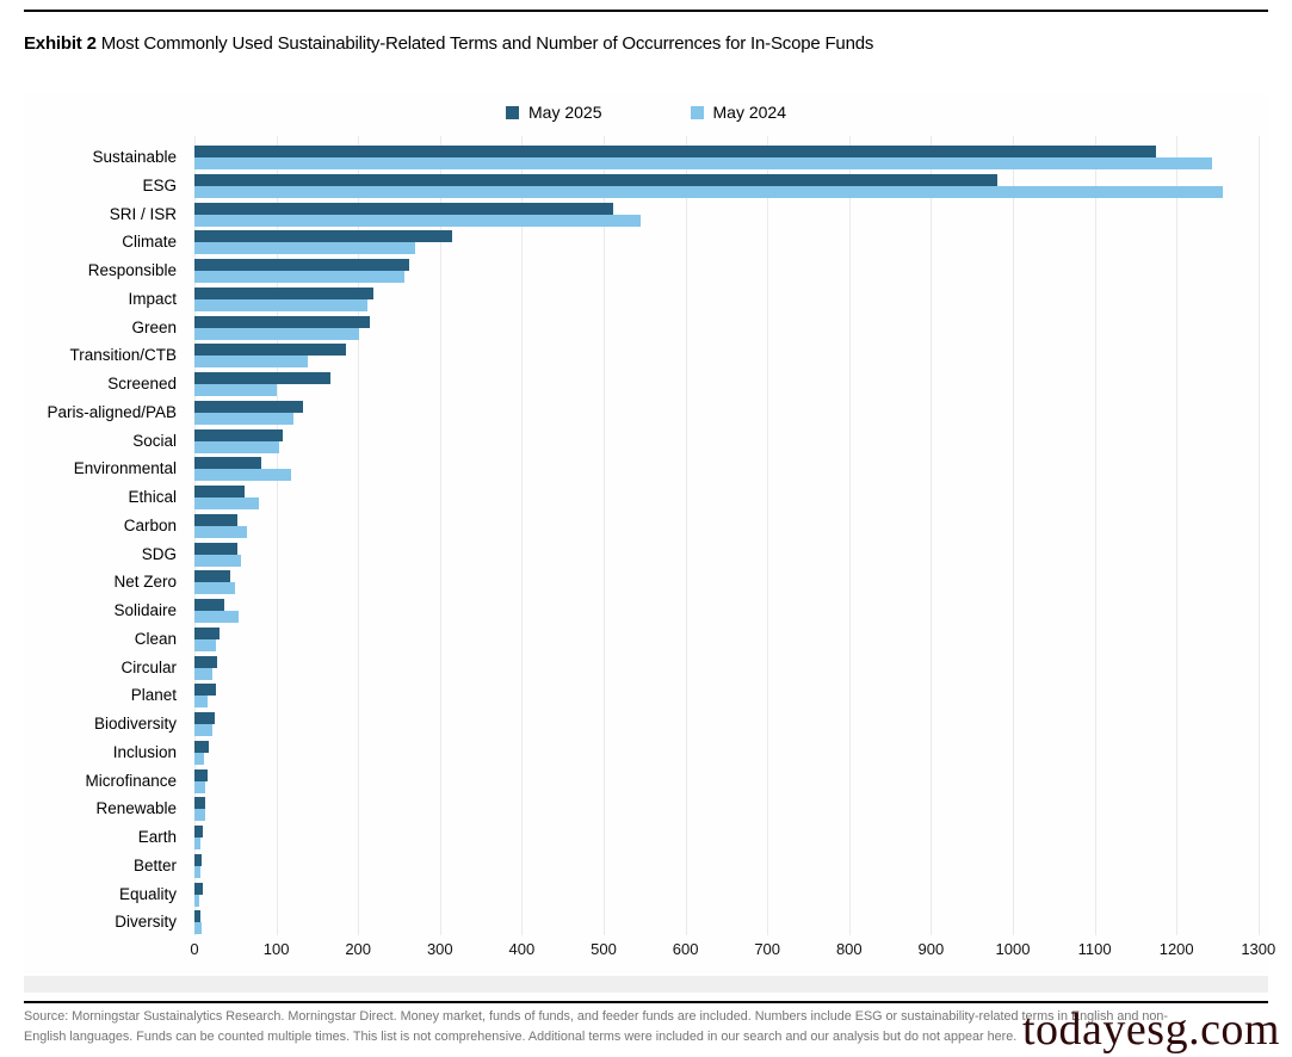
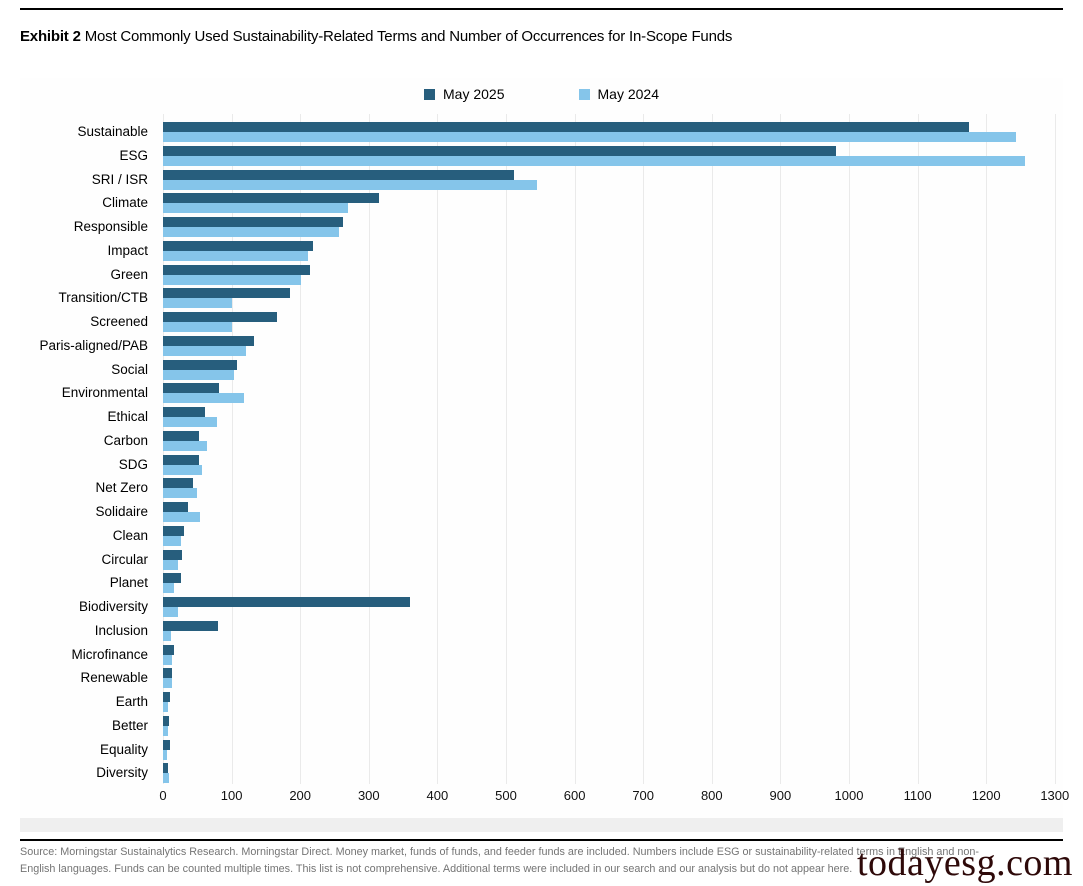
May 2024/Transition/CTB: 140 -> 100
May 2025/Biodiversity: 20 -> 360
May 2025/Inclusion: 20 -> 80
